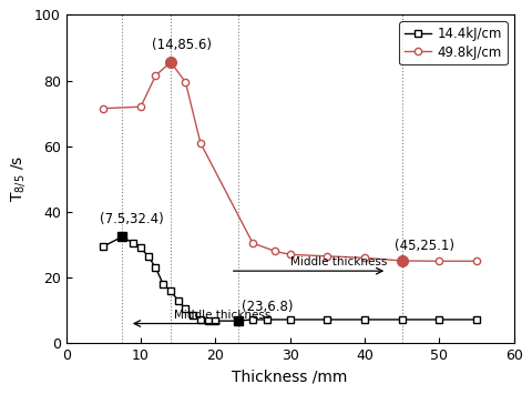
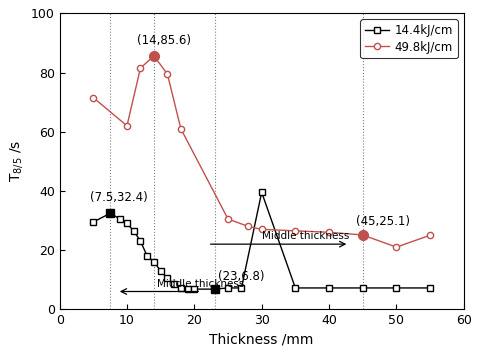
49.8kJ/cm/10: 72.0 -> 62.0
14.4kJ/cm/30: 7.2 -> 39.5
49.8kJ/cm/50: 25.0 -> 21.0
